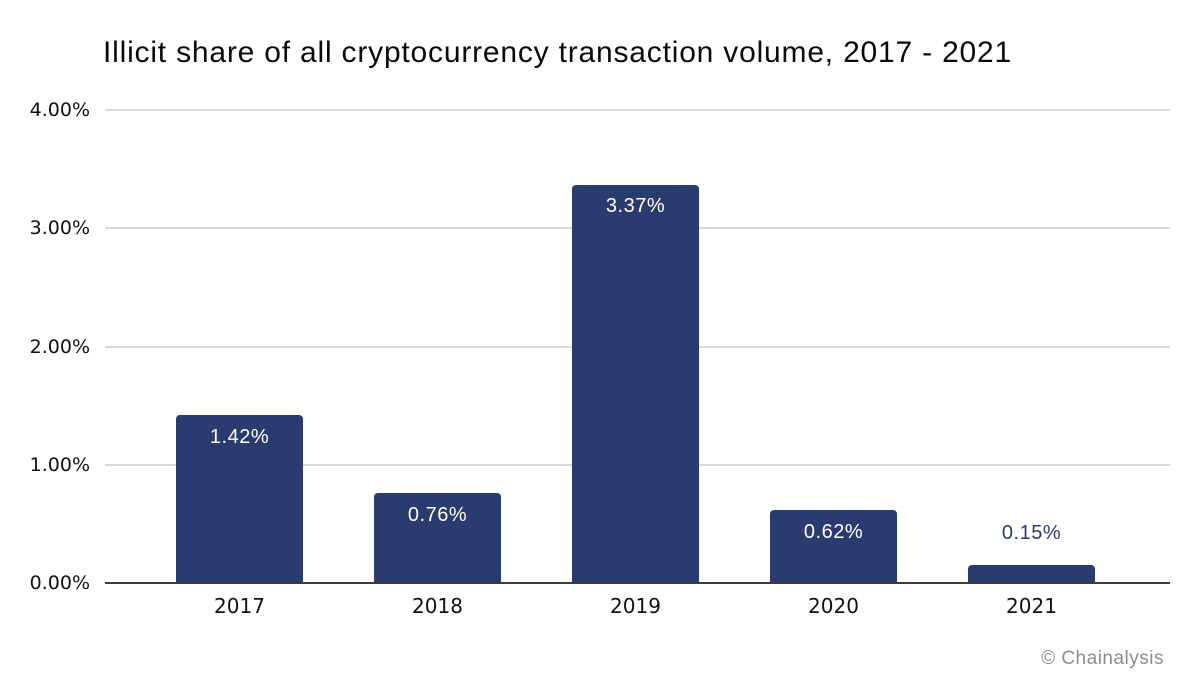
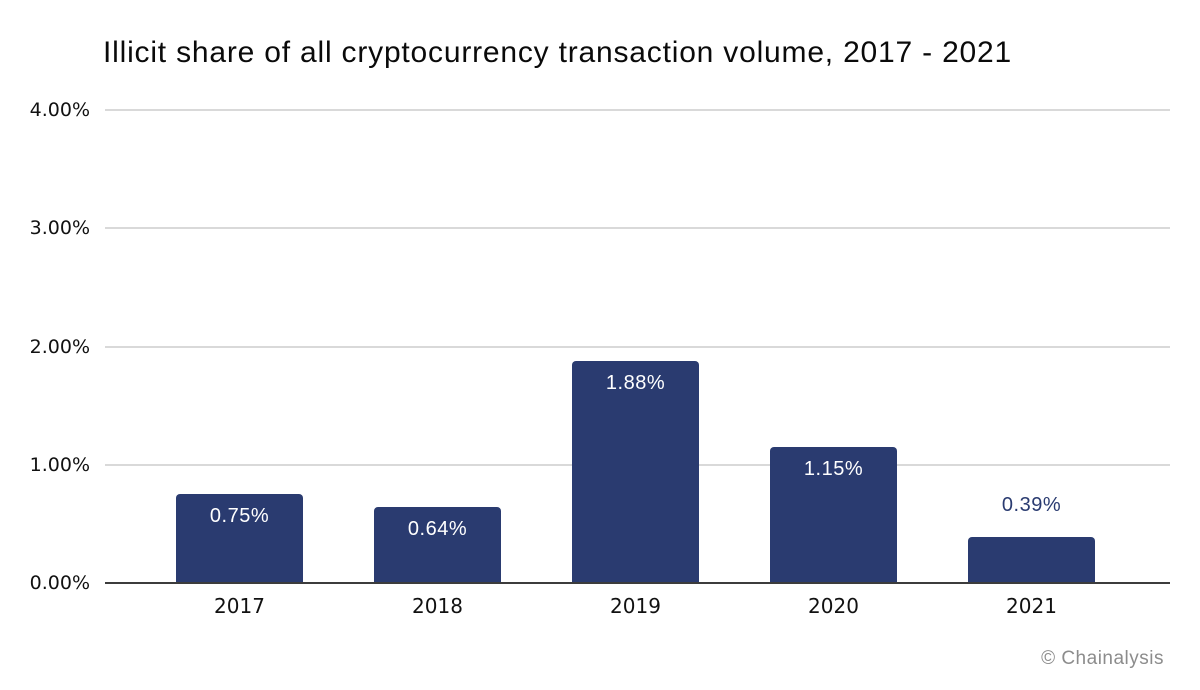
2017: 1.42% -> 0.75%
2018: 0.76% -> 0.64%
2019: 3.37% -> 1.88%
2020: 0.62% -> 1.15%
2021: 0.15% -> 0.39%
